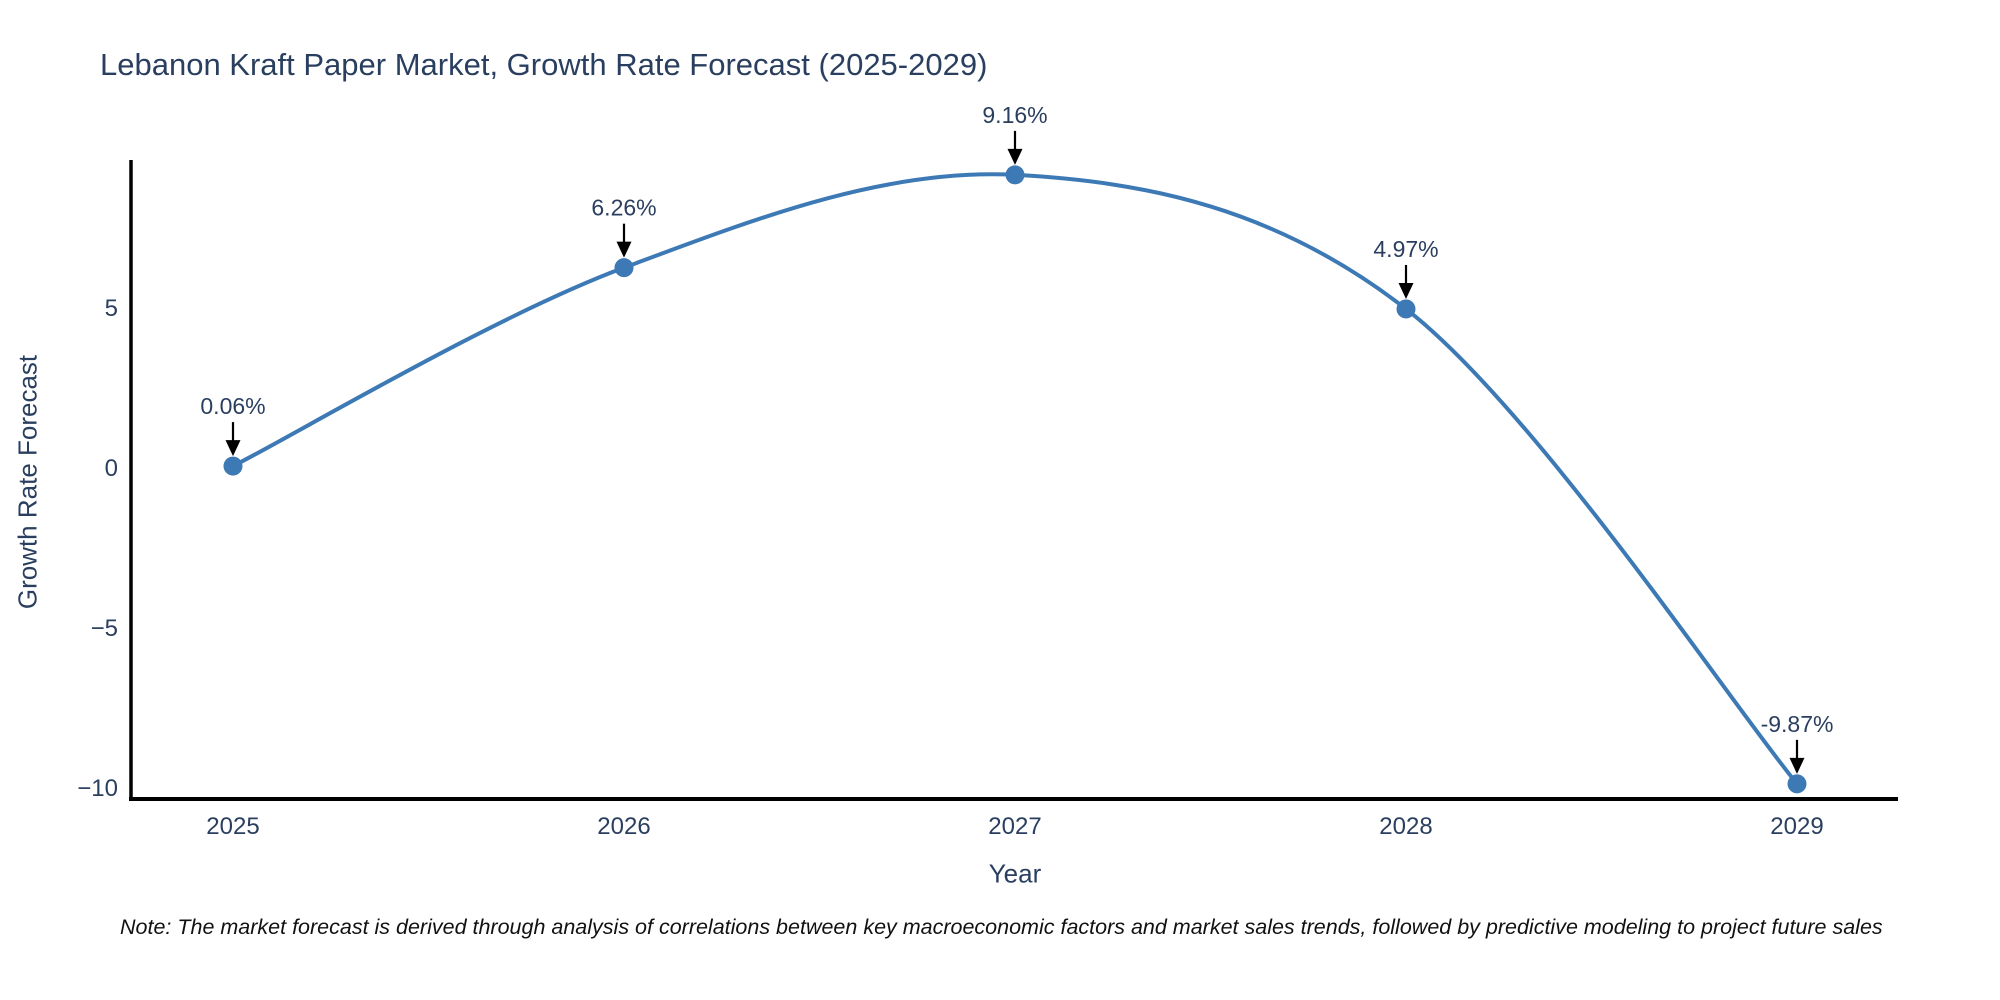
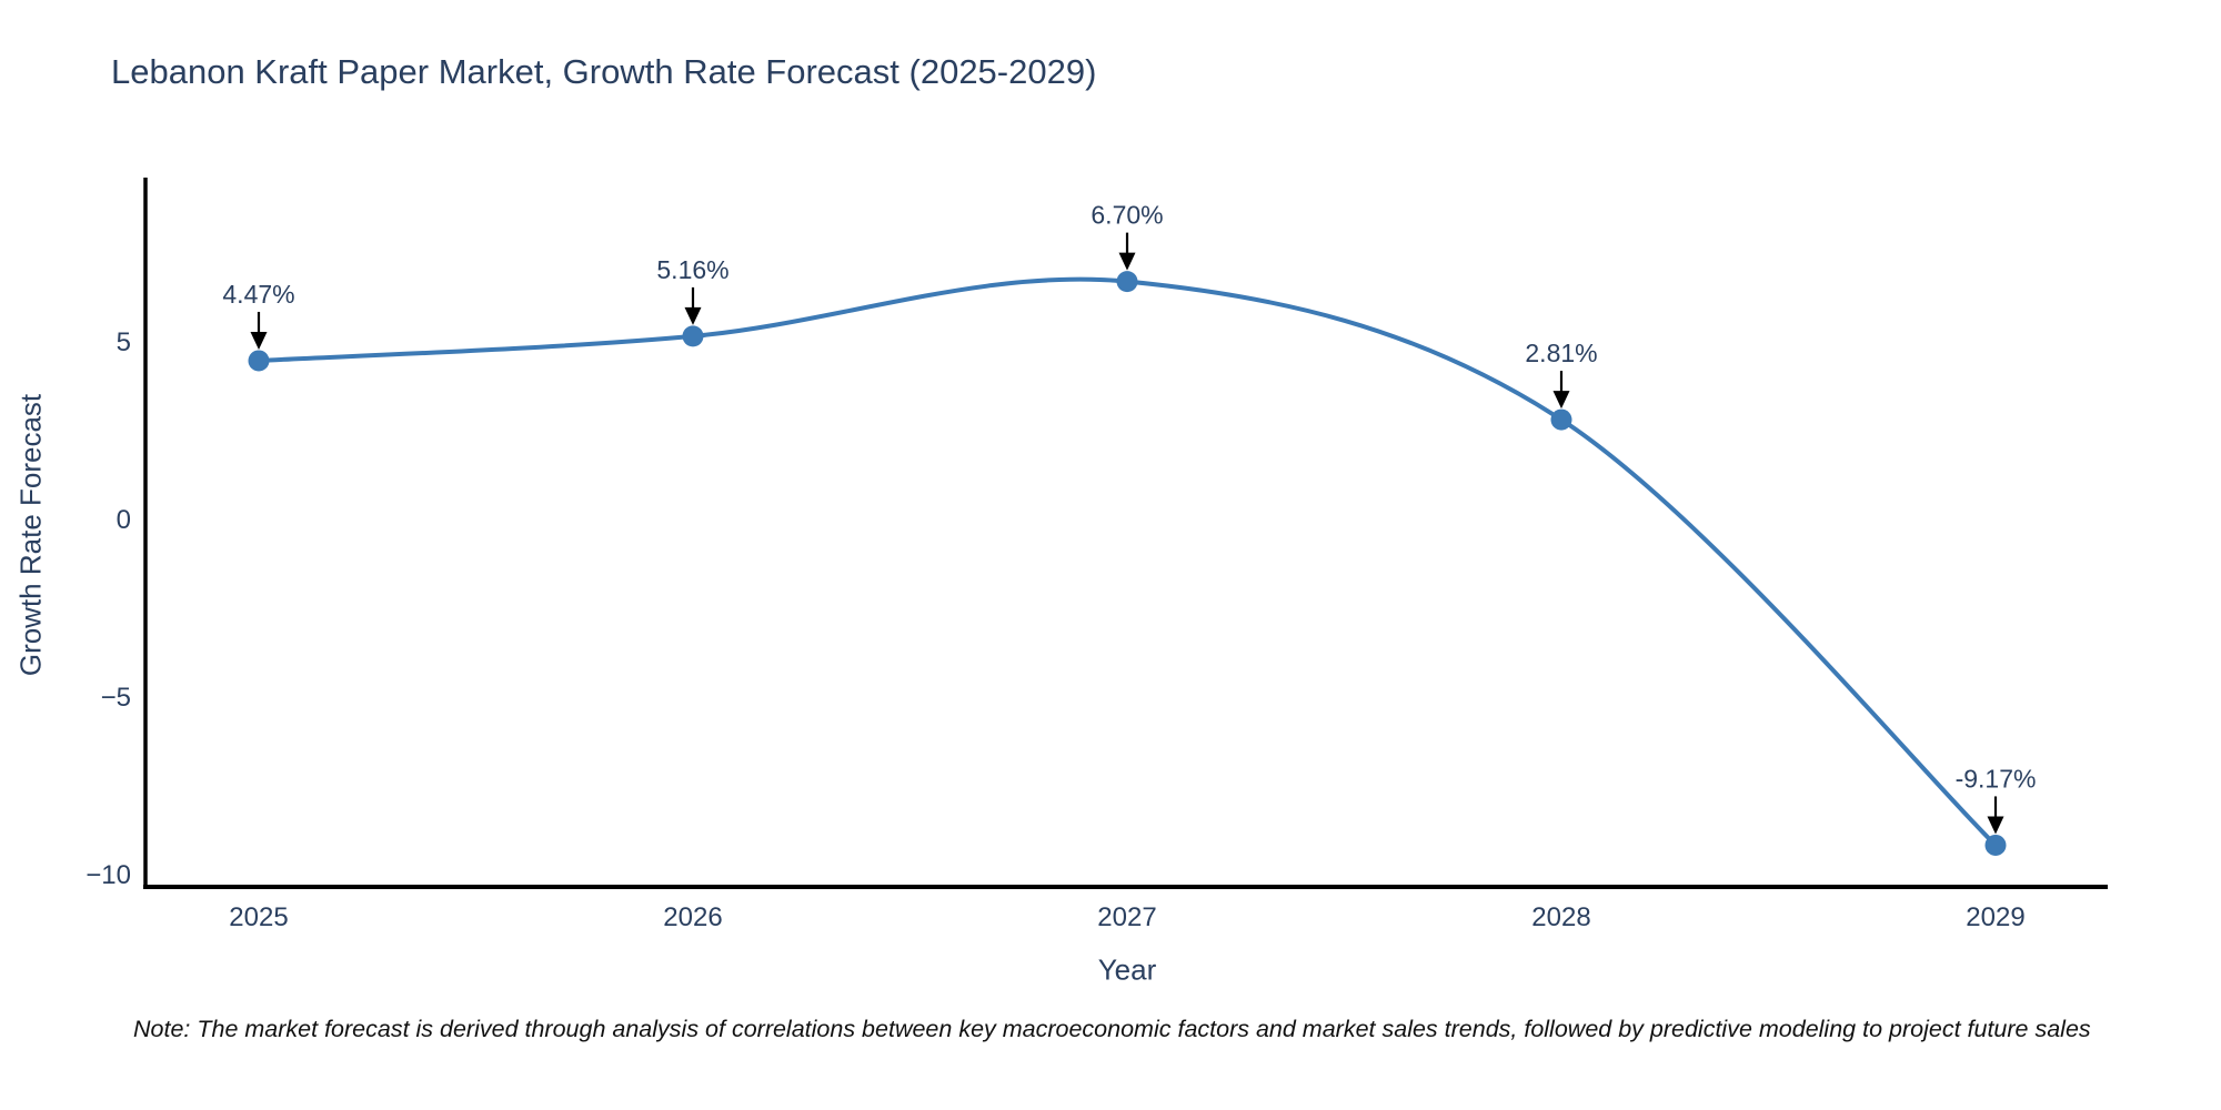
2025: 0.06% -> 4.47%
2026: 6.26% -> 5.16%
2027: 9.16% -> 6.70%
2028: 4.97% -> 2.81%
2029: -9.87% -> -9.17%
